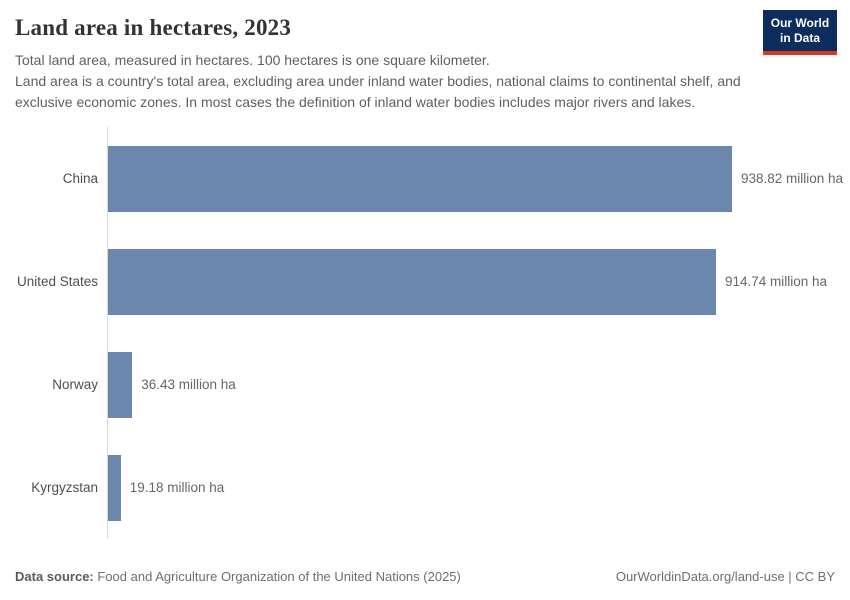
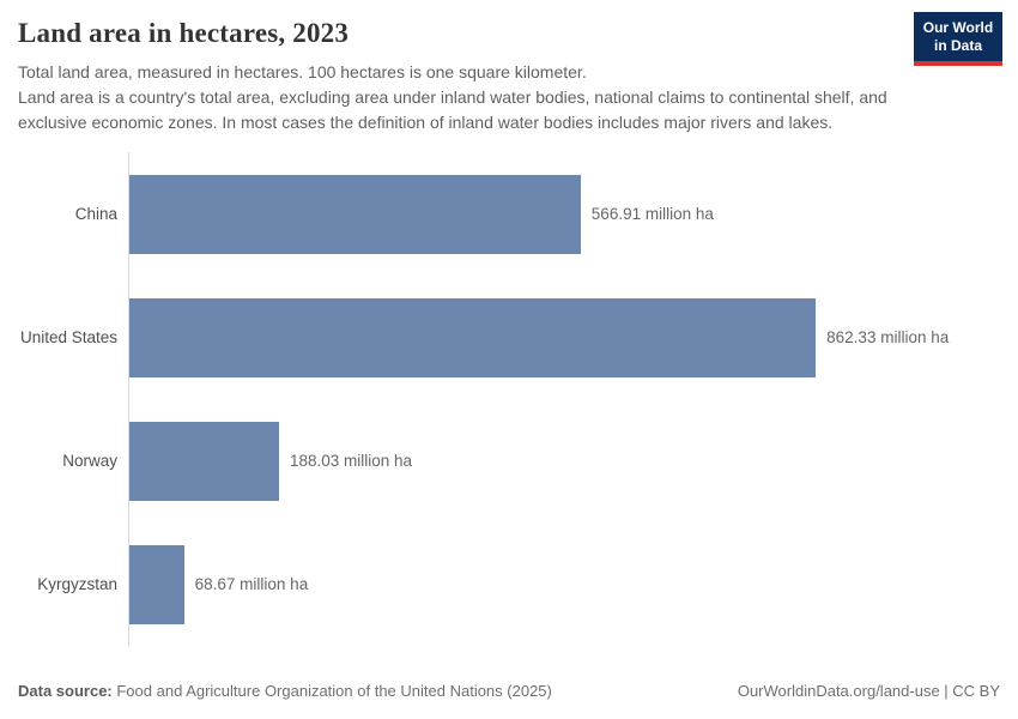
China: 938.82 -> 566.91
United States: 914.74 -> 862.33
Norway: 36.43 -> 188.03
Kyrgyzstan: 19.18 -> 68.67
